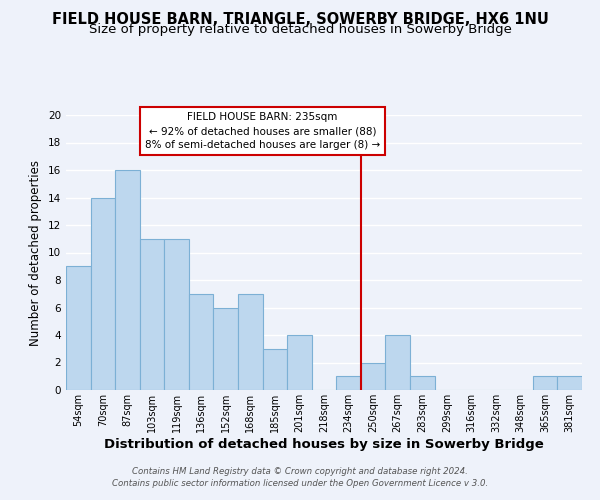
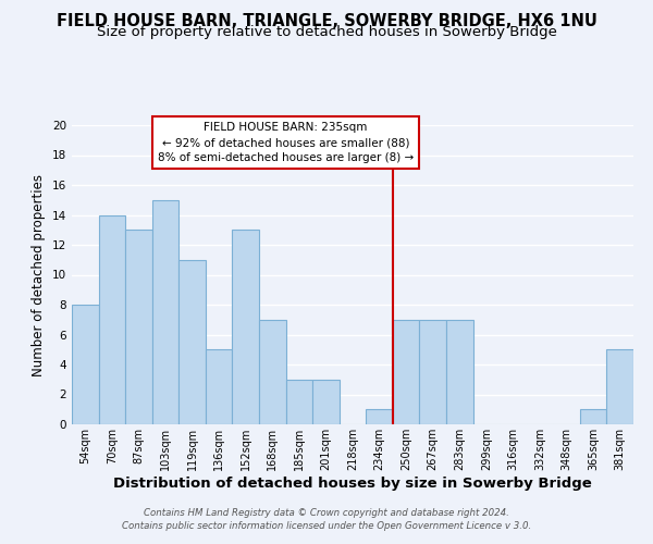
54sqm: 9 -> 8
87sqm: 16 -> 13
103sqm: 11 -> 15
136sqm: 7 -> 5
152sqm: 6 -> 13
201sqm: 4 -> 3
250sqm: 2 -> 7
267sqm: 4 -> 7
283sqm: 1 -> 7
381sqm: 1 -> 5
